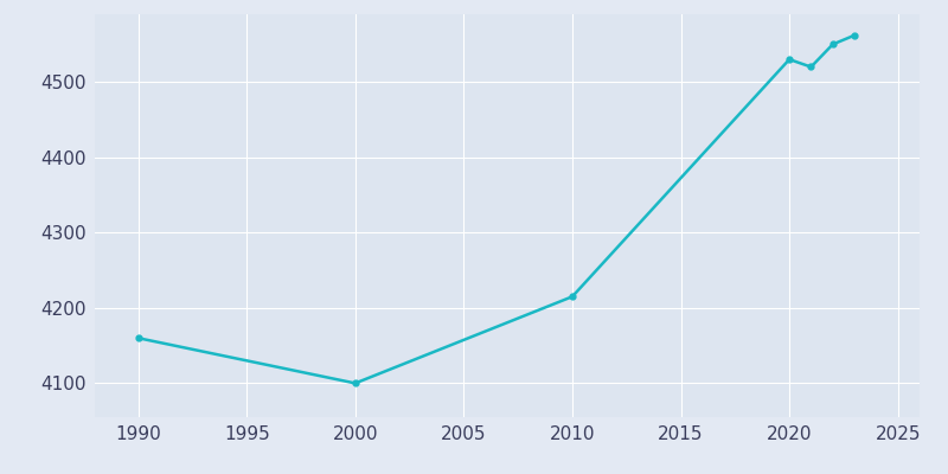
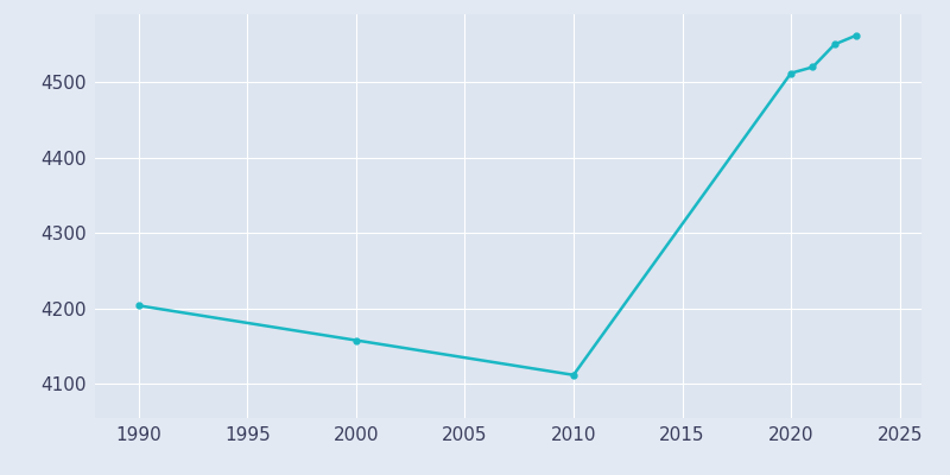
1990: 4160 -> 4204
2000: 4100 -> 4158
2010: 4215 -> 4112
2020: 4530 -> 4512
